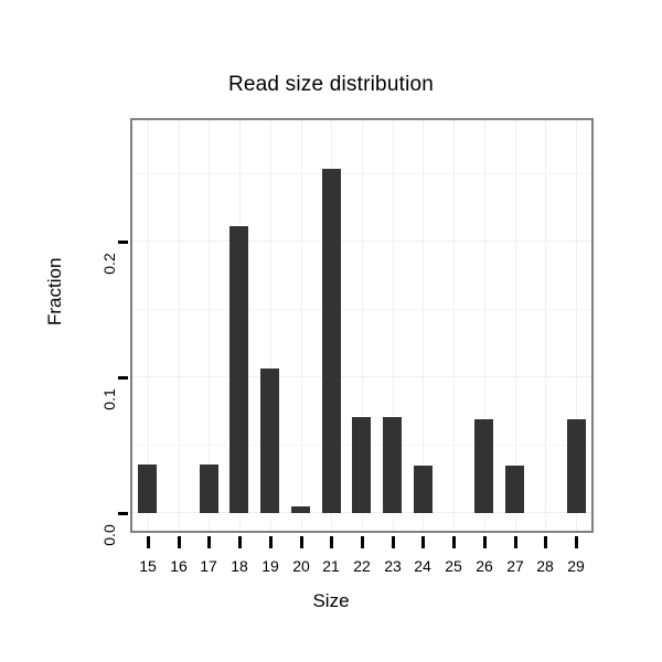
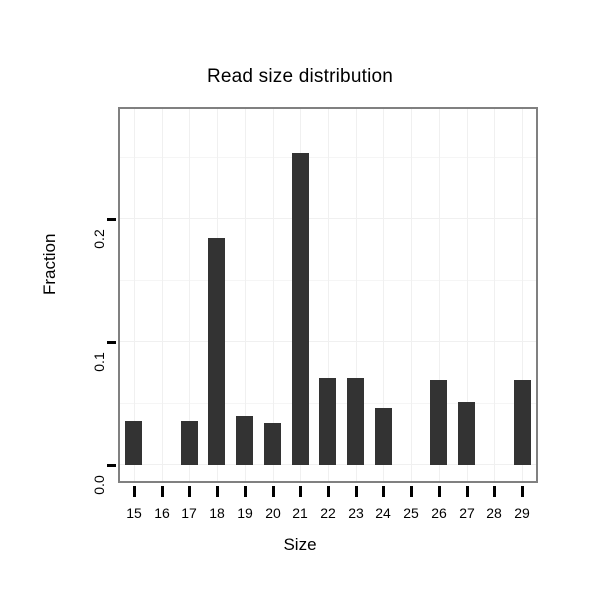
18: 0.212 -> 0.185
19: 0.107 -> 0.040
20: 0.005 -> 0.034
24: 0.035 -> 0.046
27: 0.035 -> 0.051
